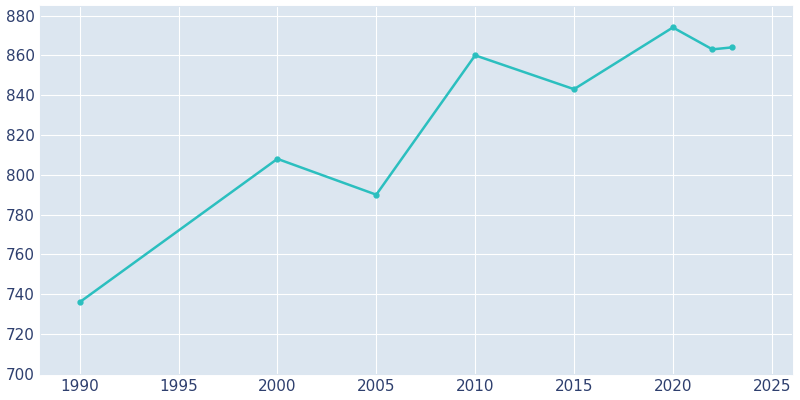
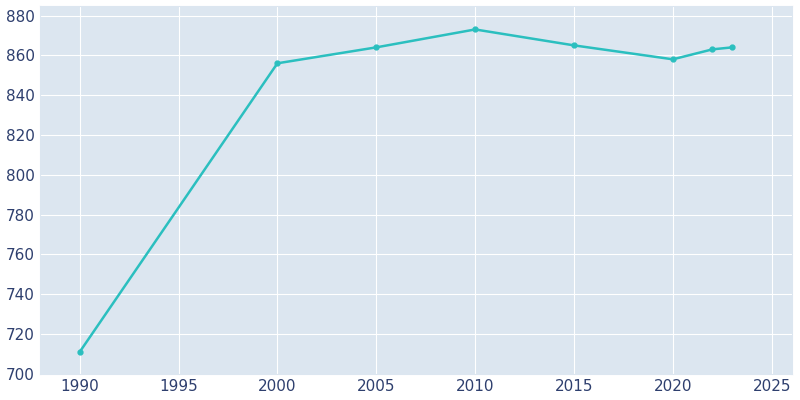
1990: 736 -> 711
2000: 808 -> 856
2005: 790 -> 864
2010: 860 -> 873
2015: 843 -> 865
2020: 874 -> 858
